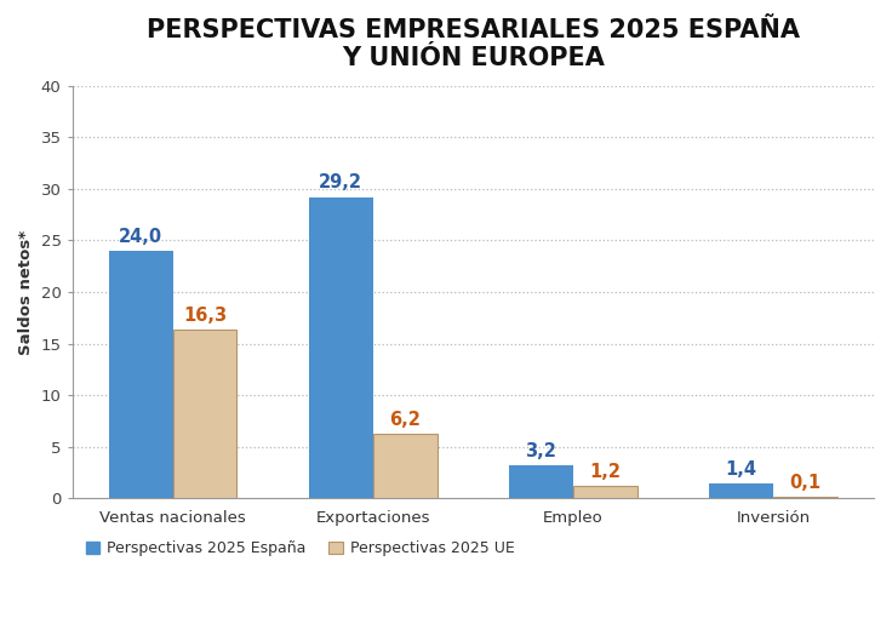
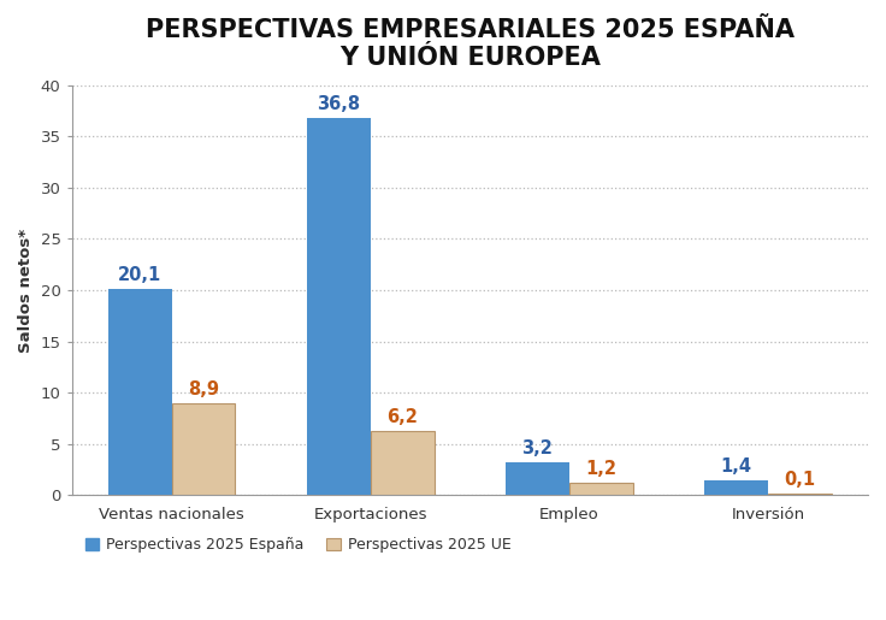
Perspectivas 2025 España/Ventas nacionales: 24,0 -> 20,1
Perspectivas 2025 UE/Ventas nacionales: 16,3 -> 8,9
Perspectivas 2025 España/Exportaciones: 29,2 -> 36,8
